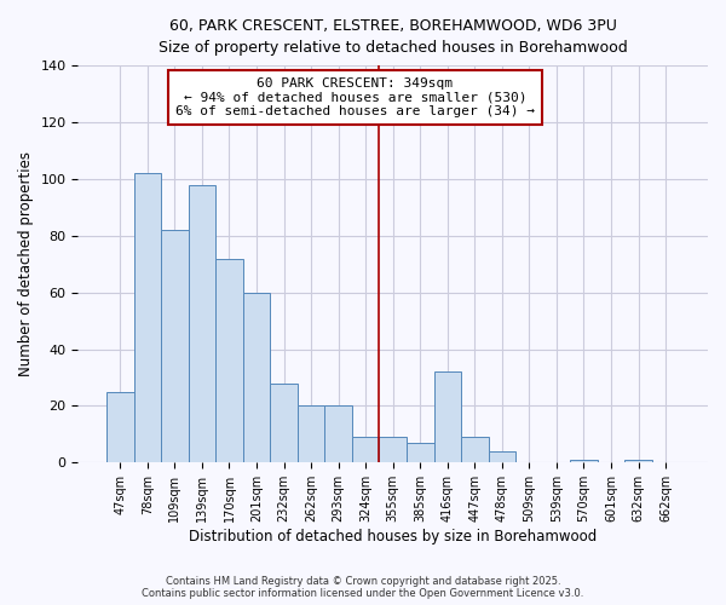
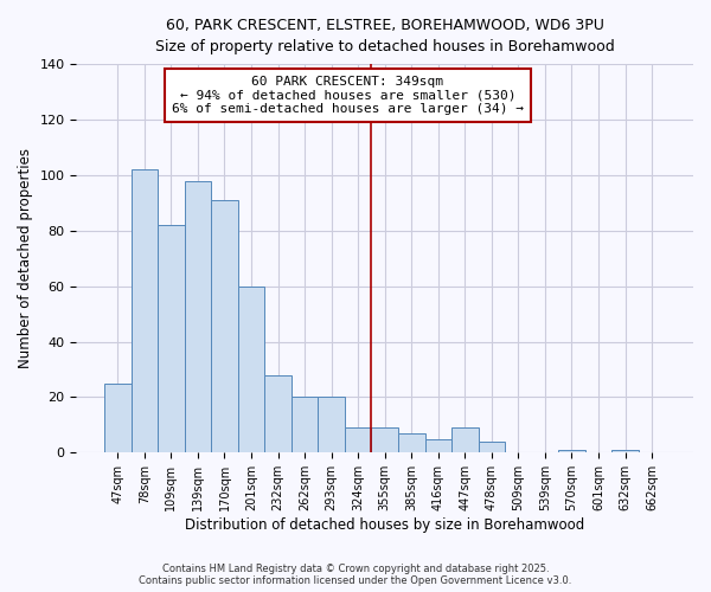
170sqm: 72 -> 91
416sqm: 32 -> 5
